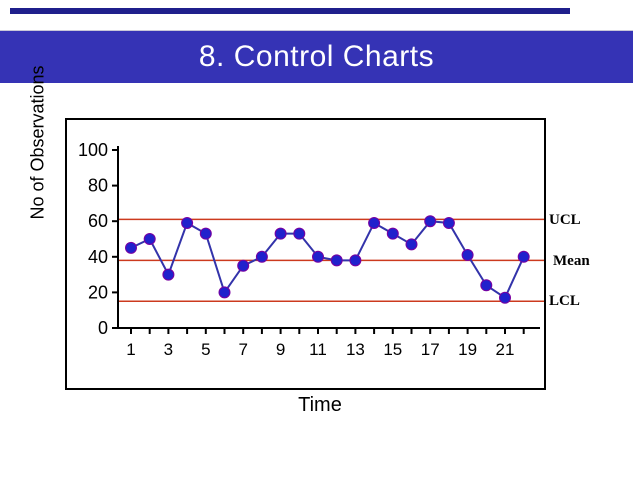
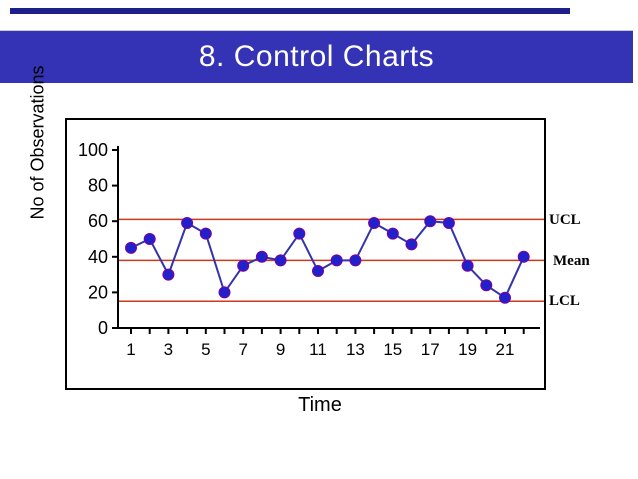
9: 53 -> 38
11: 40 -> 32
19: 41 -> 35
